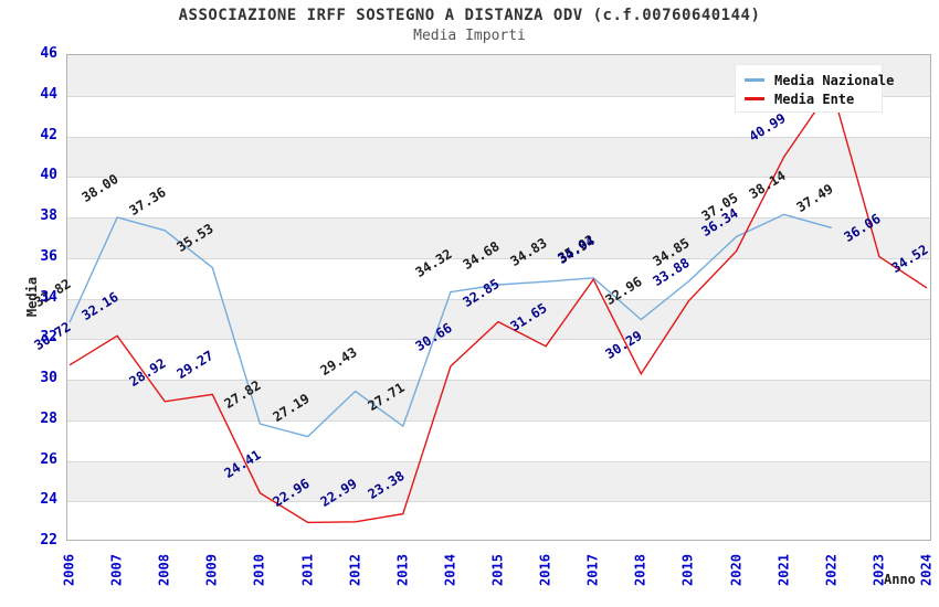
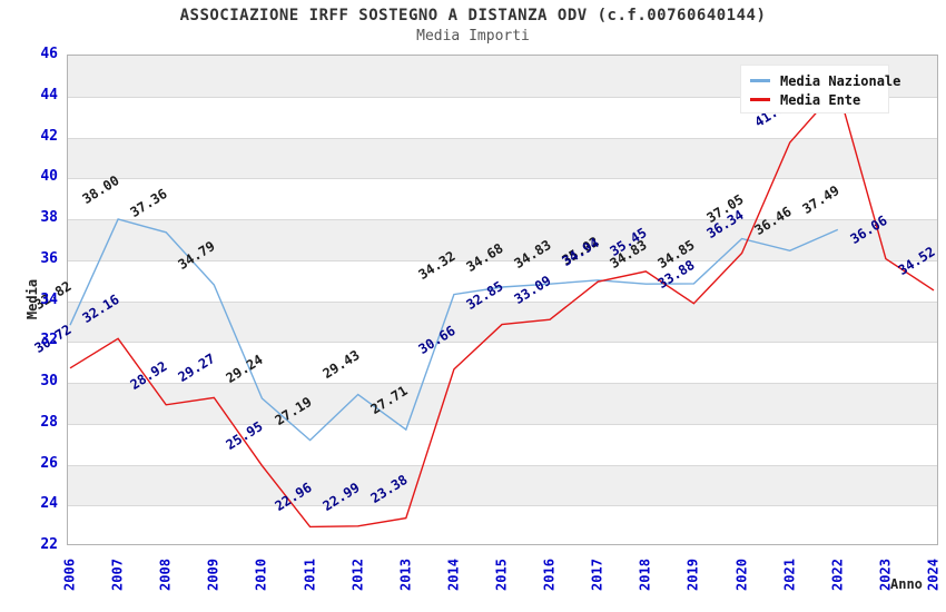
Media Nazionale/2009: 35.53 -> 34.79
Media Nazionale/2010: 27.82 -> 29.24
Media Ente/2010: 24.41 -> 25.95
Media Ente/2016: 31.65 -> 33.09
Media Nazionale/2018: 32.96 -> 34.83
Media Ente/2018: 30.29 -> 35.45
Media Nazionale/2021: 38.14 -> 36.46
Media Ente/2021: 40.99 -> 41.75
